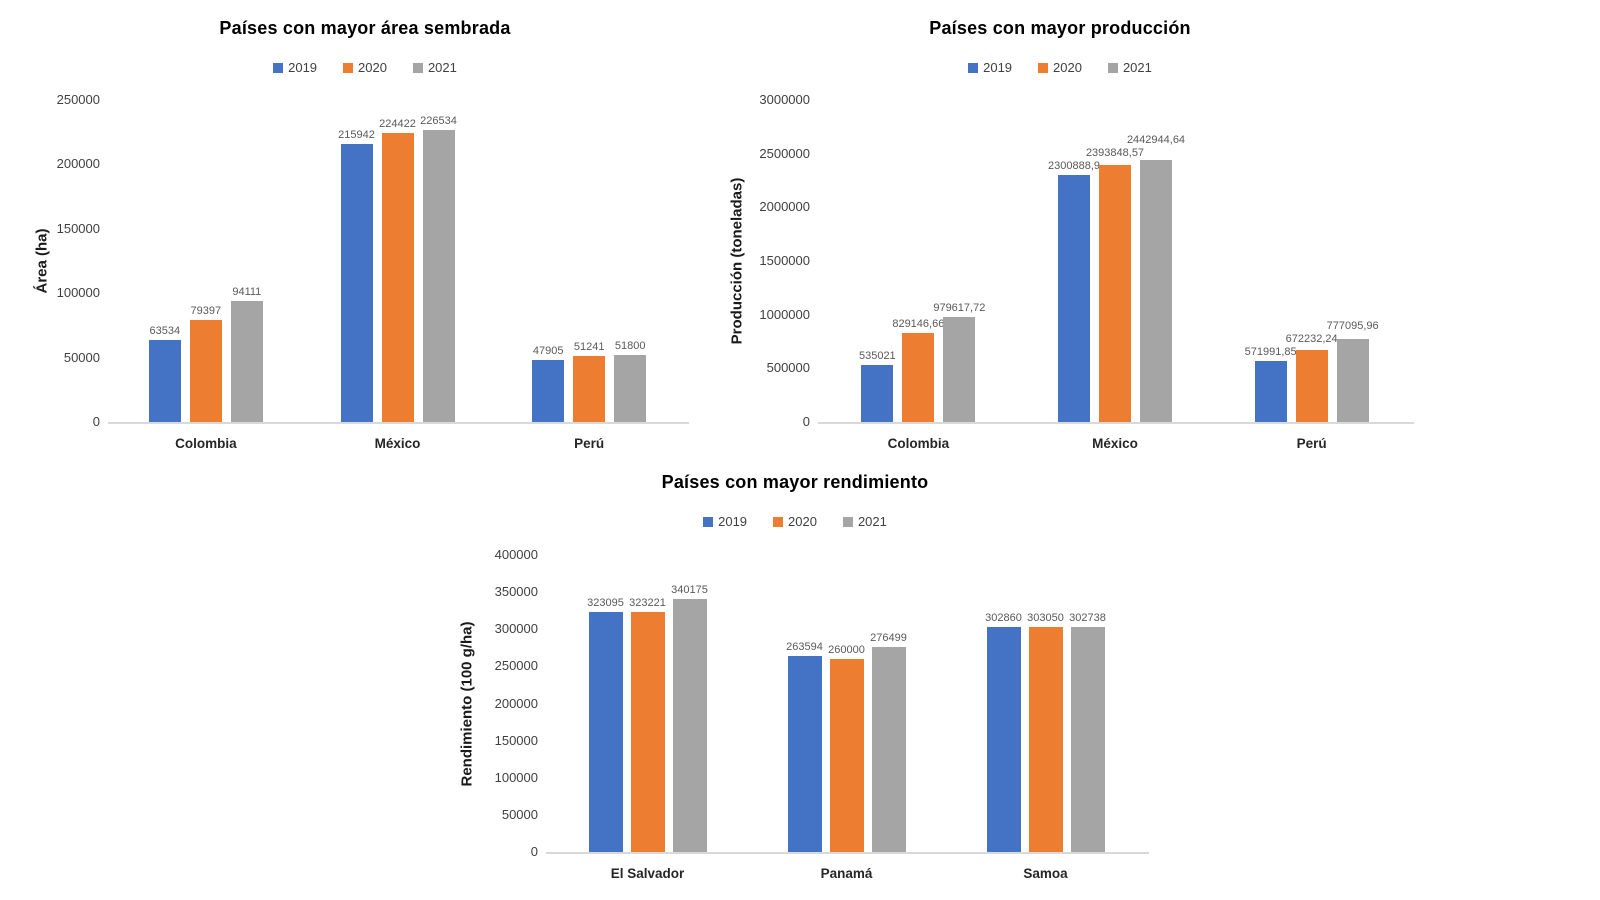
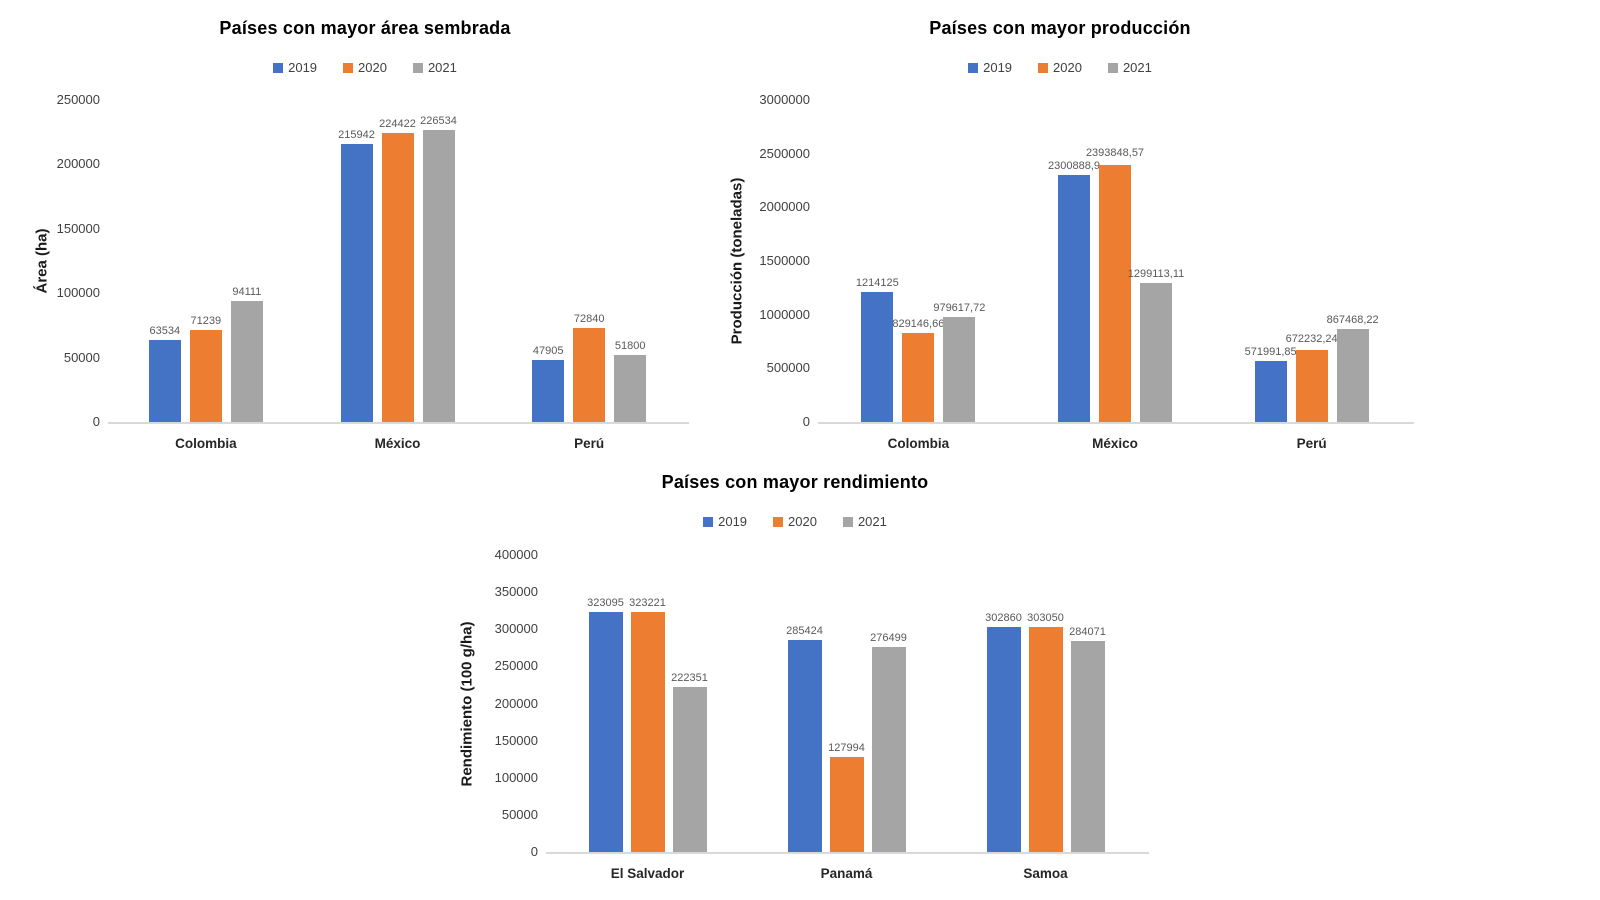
Países con mayor área sembrada/2020/Colombia: 79397 -> 71239
Países con mayor área sembrada/2020/Perú: 51241 -> 72840
Países con mayor producción/2019/Colombia: 535021 -> 1214125
Países con mayor producción/2021/México: 2442944,64 -> 1299113,11
Países con mayor producción/2021/Perú: 777095,96 -> 867468,22
Países con mayor rendimiento/2021/El Salvador: 340175 -> 222351
Países con mayor rendimiento/2019/Panamá: 263594 -> 285424
Países con mayor rendimiento/2020/Panamá: 260000 -> 127994
Países con mayor rendimiento/2021/Samoa: 302738 -> 284071
